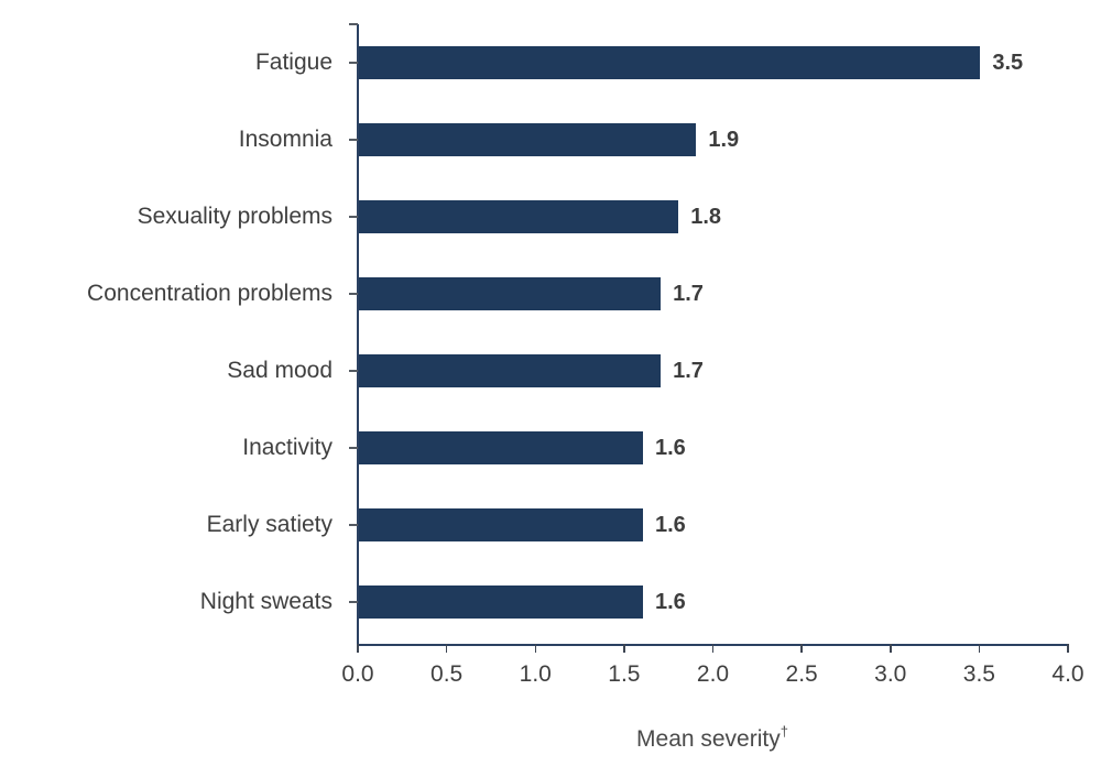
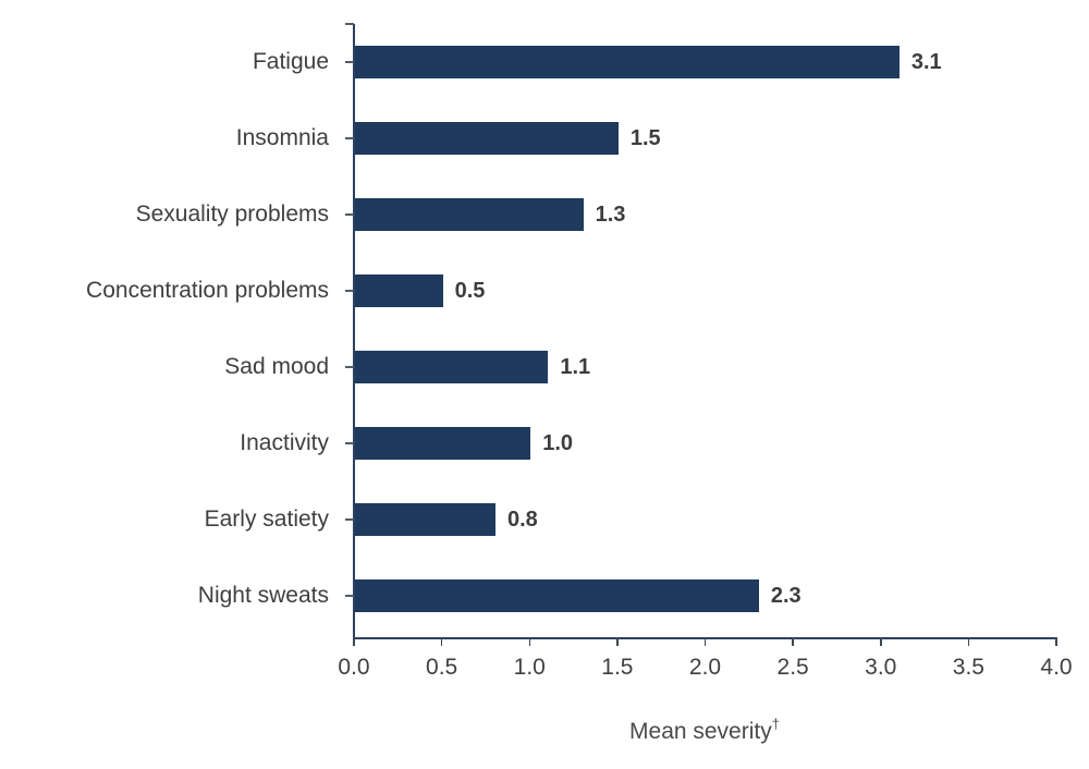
Fatigue: 3.5 -> 3.1
Insomnia: 1.9 -> 1.5
Sexuality problems: 1.8 -> 1.3
Concentration problems: 1.7 -> 0.5
Sad mood: 1.7 -> 1.1
Inactivity: 1.6 -> 1.0
Early satiety: 1.6 -> 0.8
Night sweats: 1.6 -> 2.3
